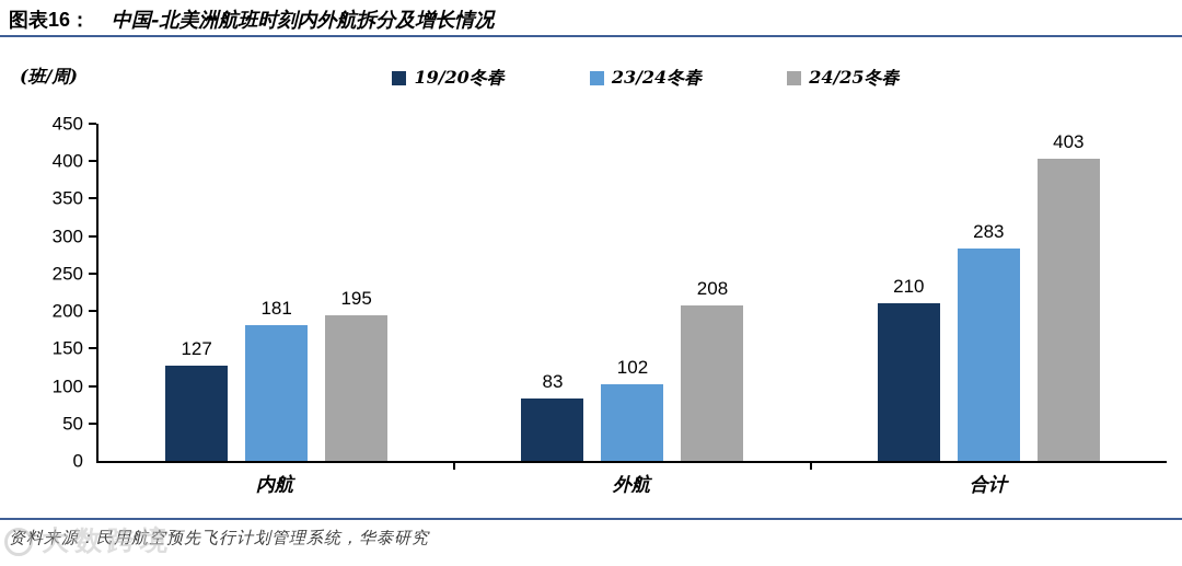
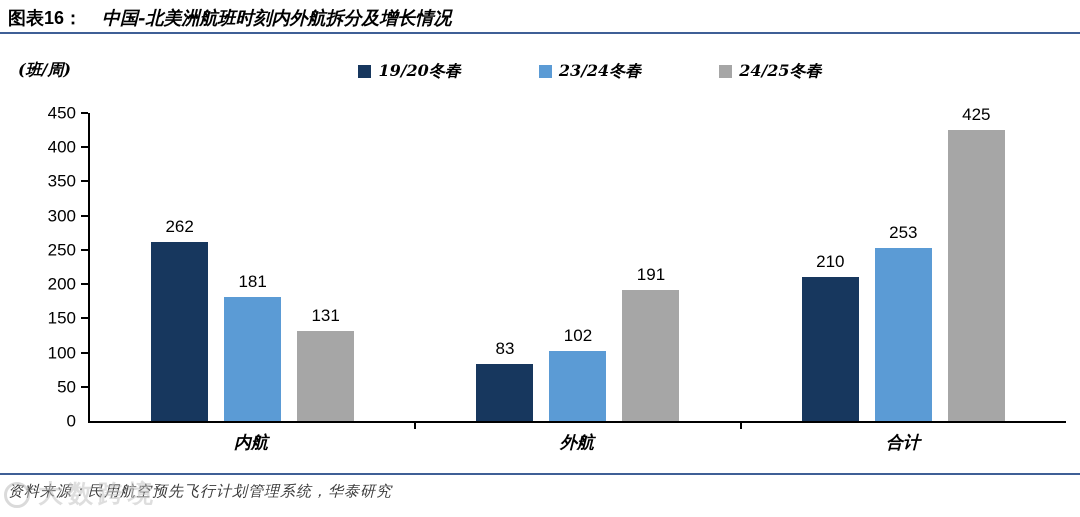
19/20冬春/内航: 127 -> 262
24/25冬春/内航: 195 -> 131
24/25冬春/外航: 208 -> 191
23/24冬春/合计: 283 -> 253
24/25冬春/合计: 403 -> 425
